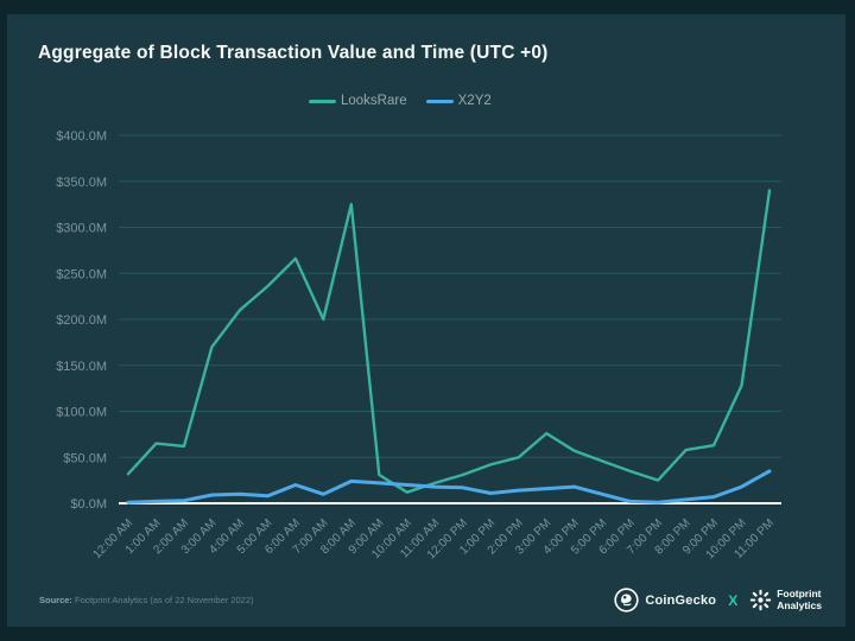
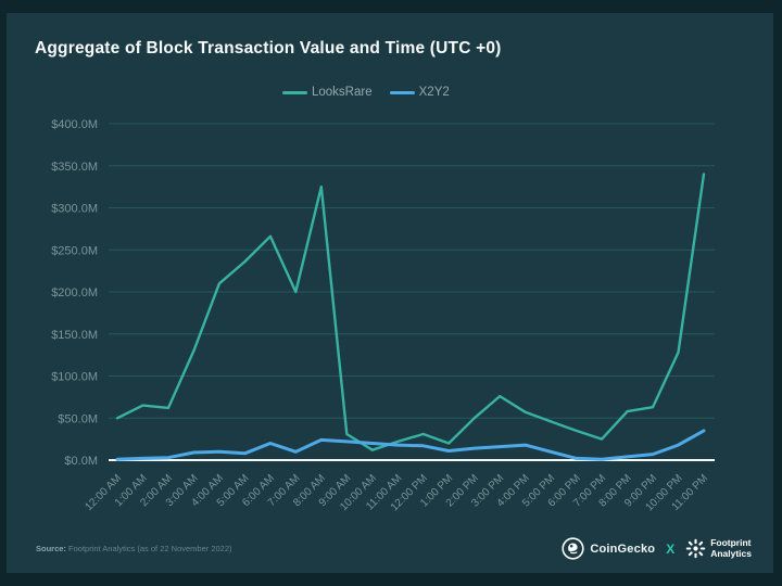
LooksRare/12:00 AM: $30M -> $50M
LooksRare/3:00 AM: $170M -> $130M
LooksRare/1:00 PM: $40M -> $20M
